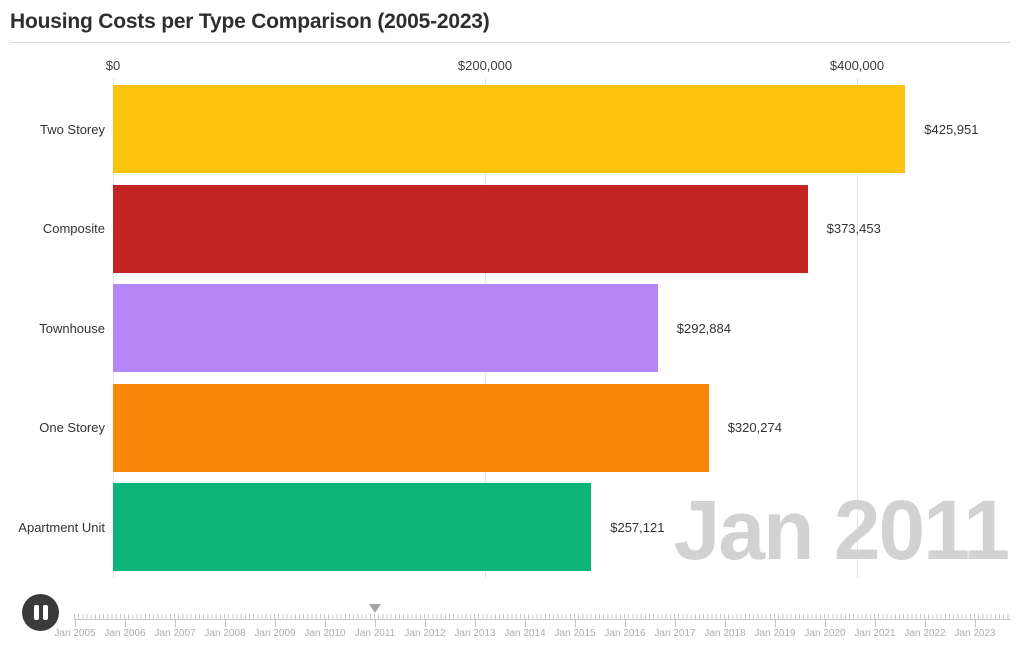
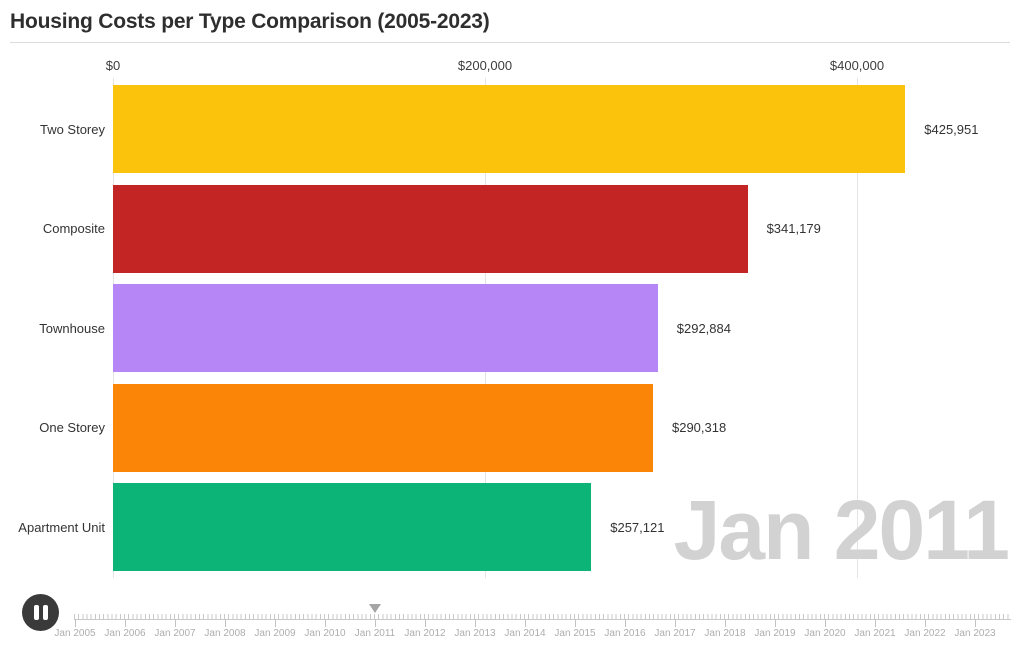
Composite: $373,453 -> $341,179
One Storey: $320,274 -> $290,318
